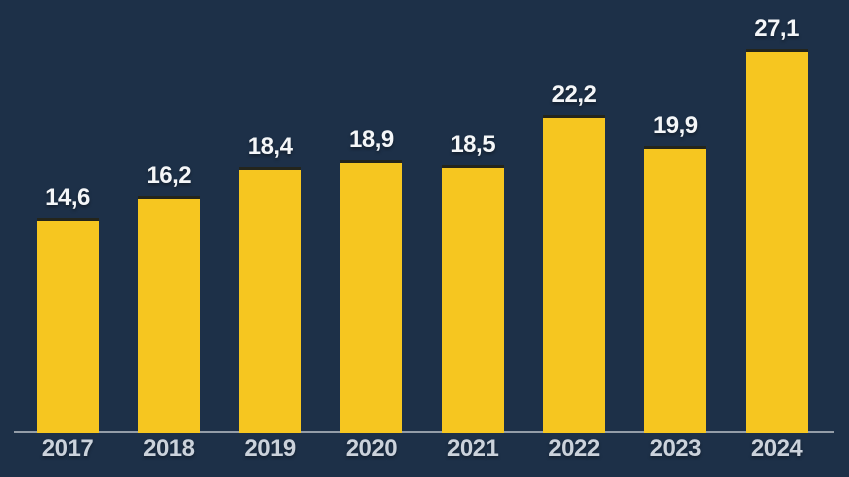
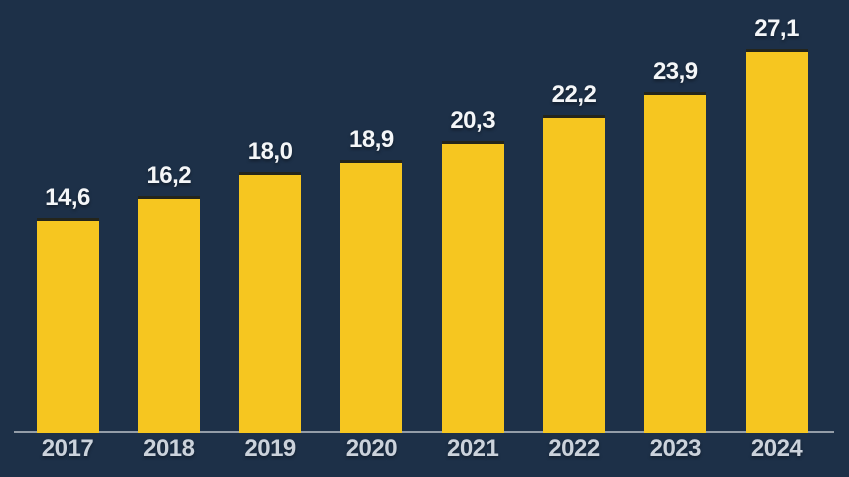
2019: 18,4 -> 18,0
2021: 18,5 -> 20,3
2023: 19,9 -> 23,9
